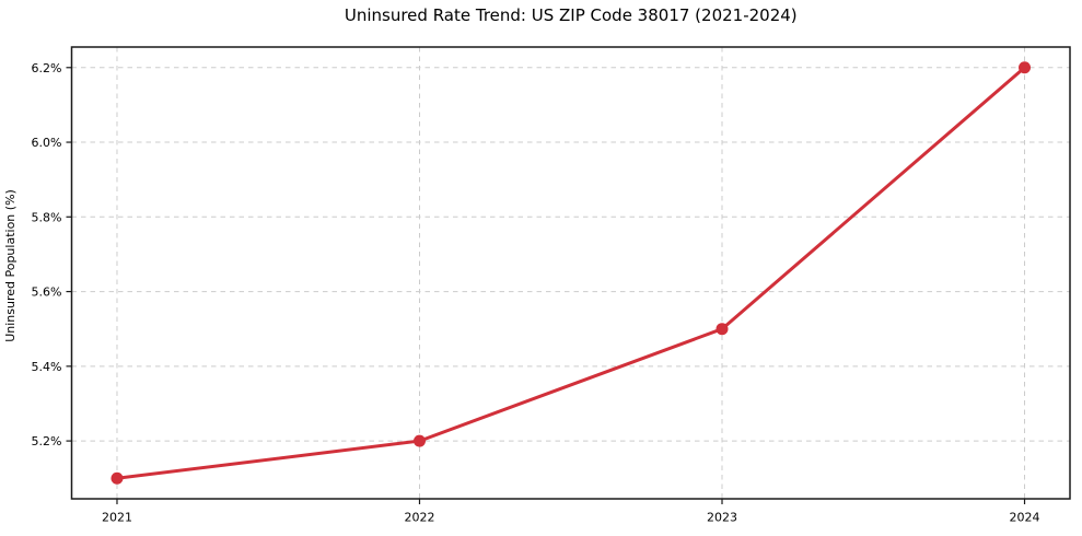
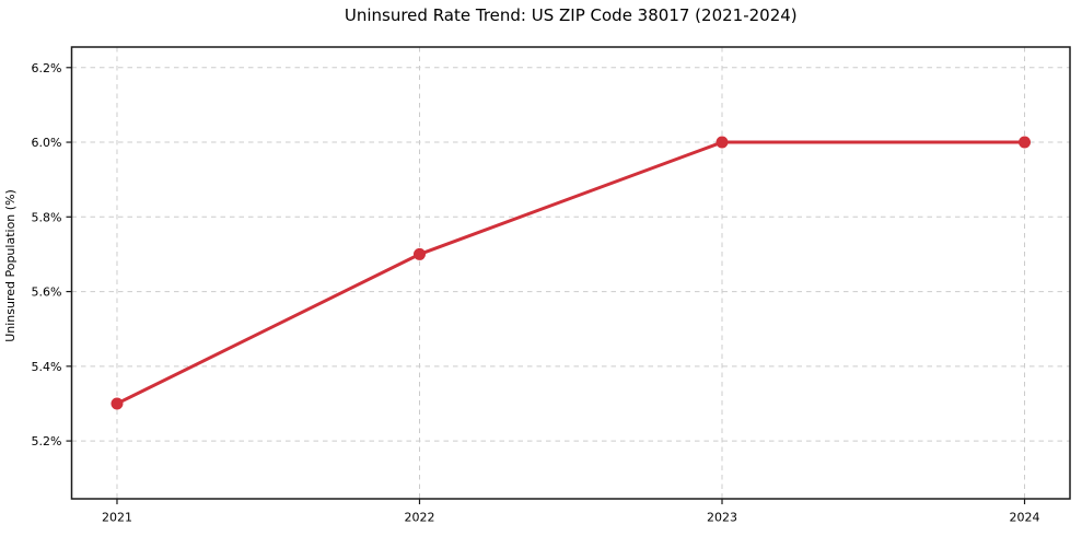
2021: 5.1% -> 5.3%
2022: 5.2% -> 5.7%
2023: 5.5% -> 6.0%
2024: 6.2% -> 6.0%
